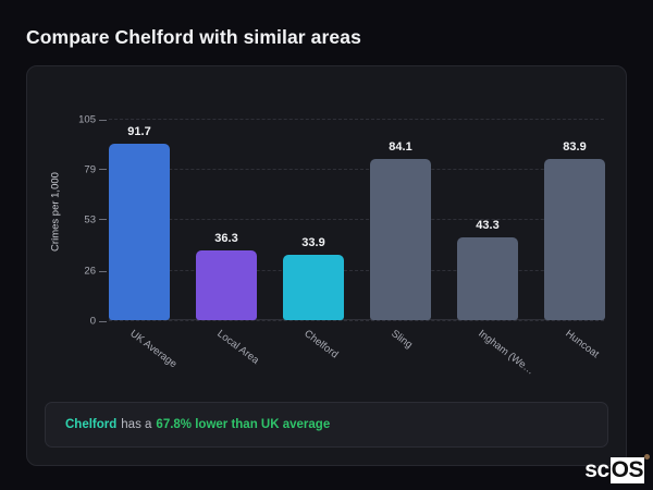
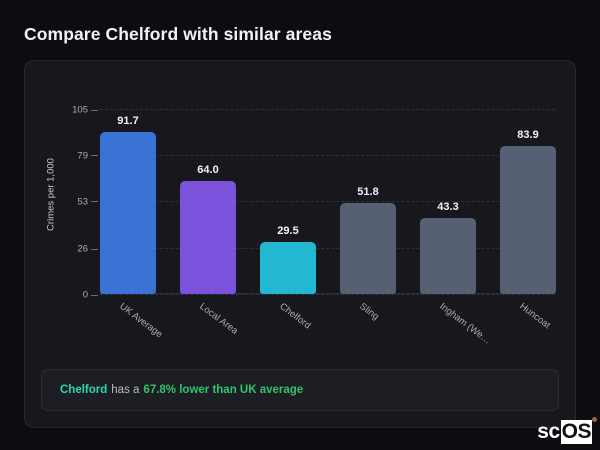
Local Area: 36.3 -> 64.0
Chelford: 33.9 -> 29.5
Sling: 84.1 -> 51.8
